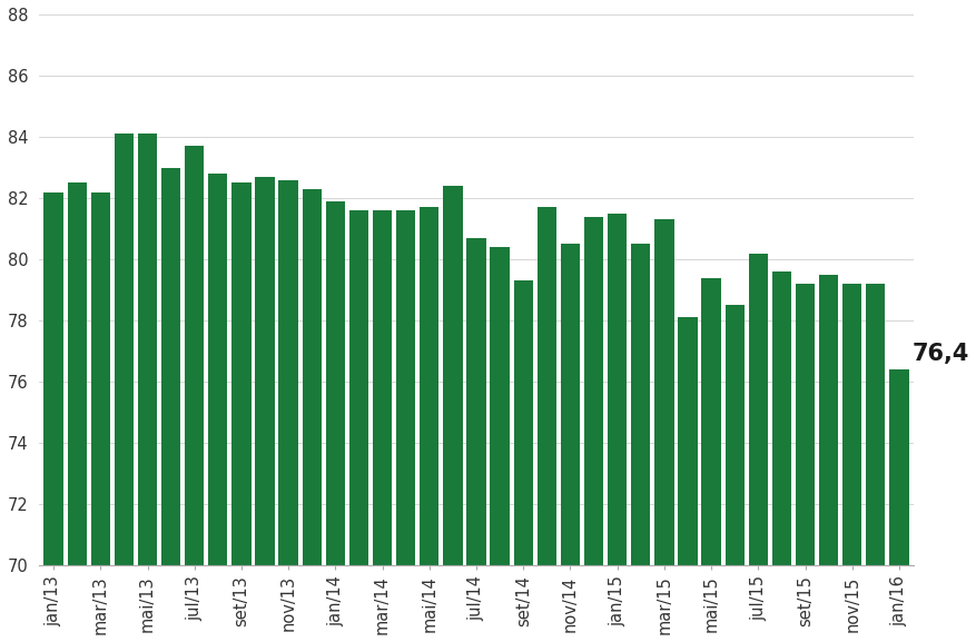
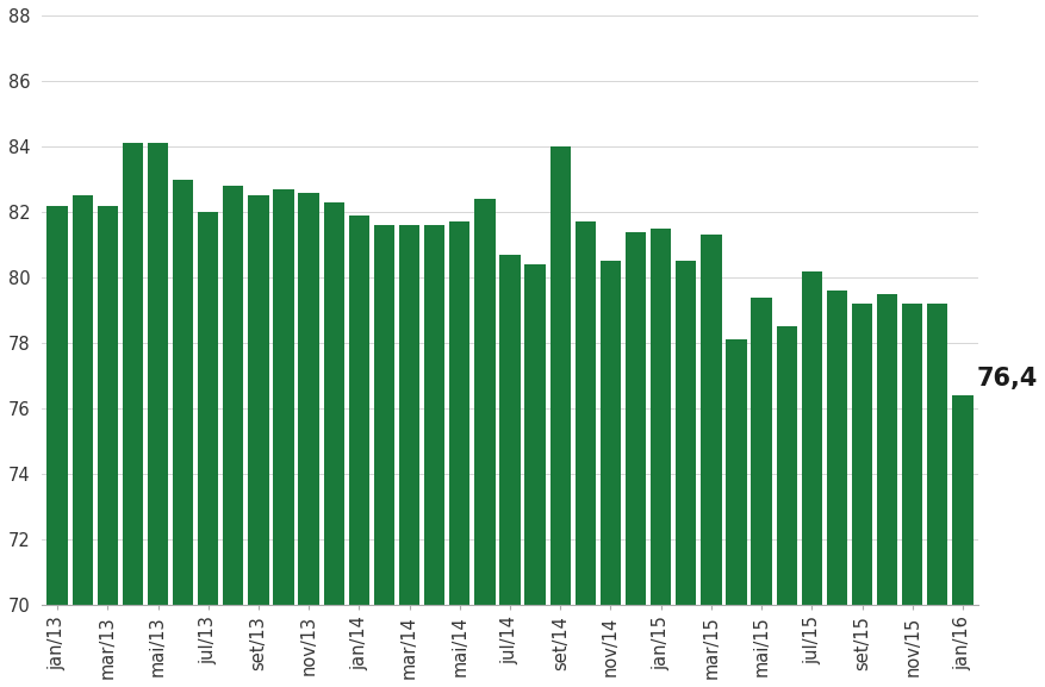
jul/13: 83.7 -> 82.0
set/14: 79.3 -> 84.0
